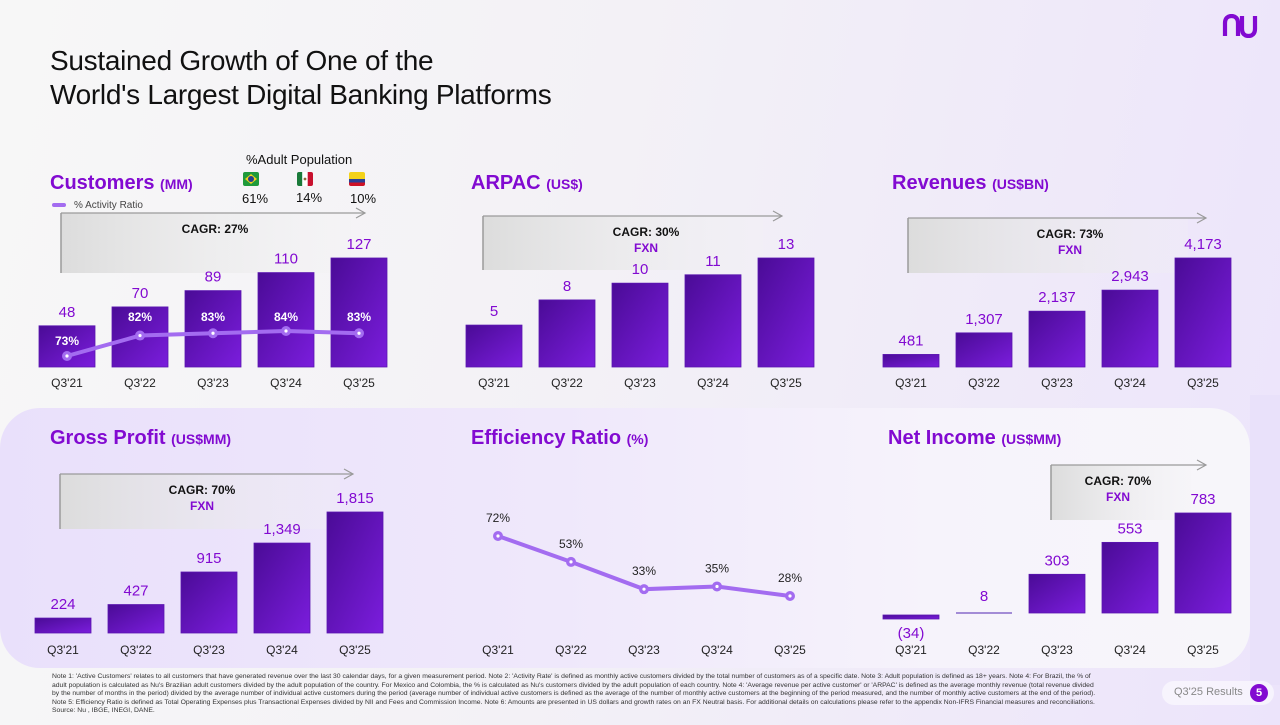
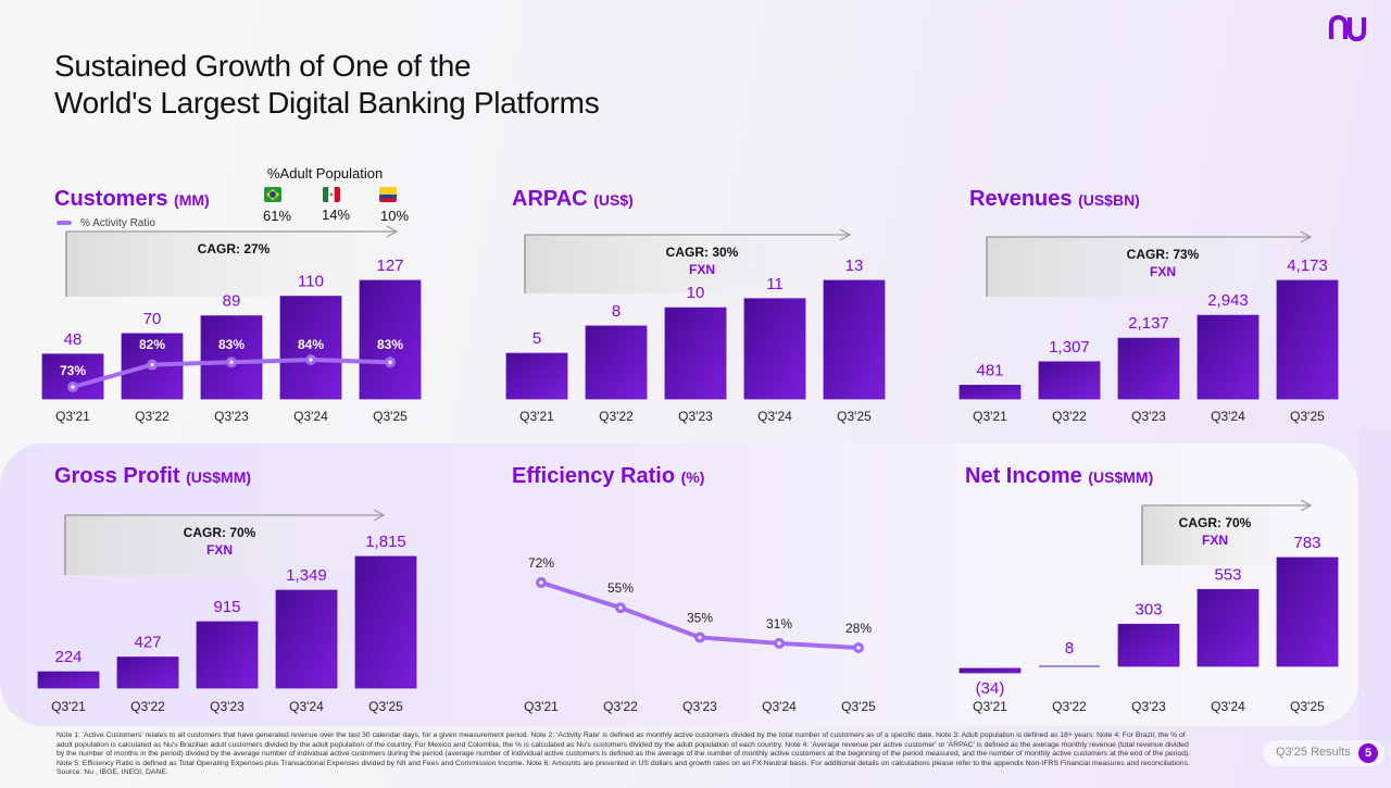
Efficiency Ratio/Q3'22: 53% -> 55%
Efficiency Ratio/Q3'23: 33% -> 35%
Efficiency Ratio/Q3'24: 35% -> 31%
